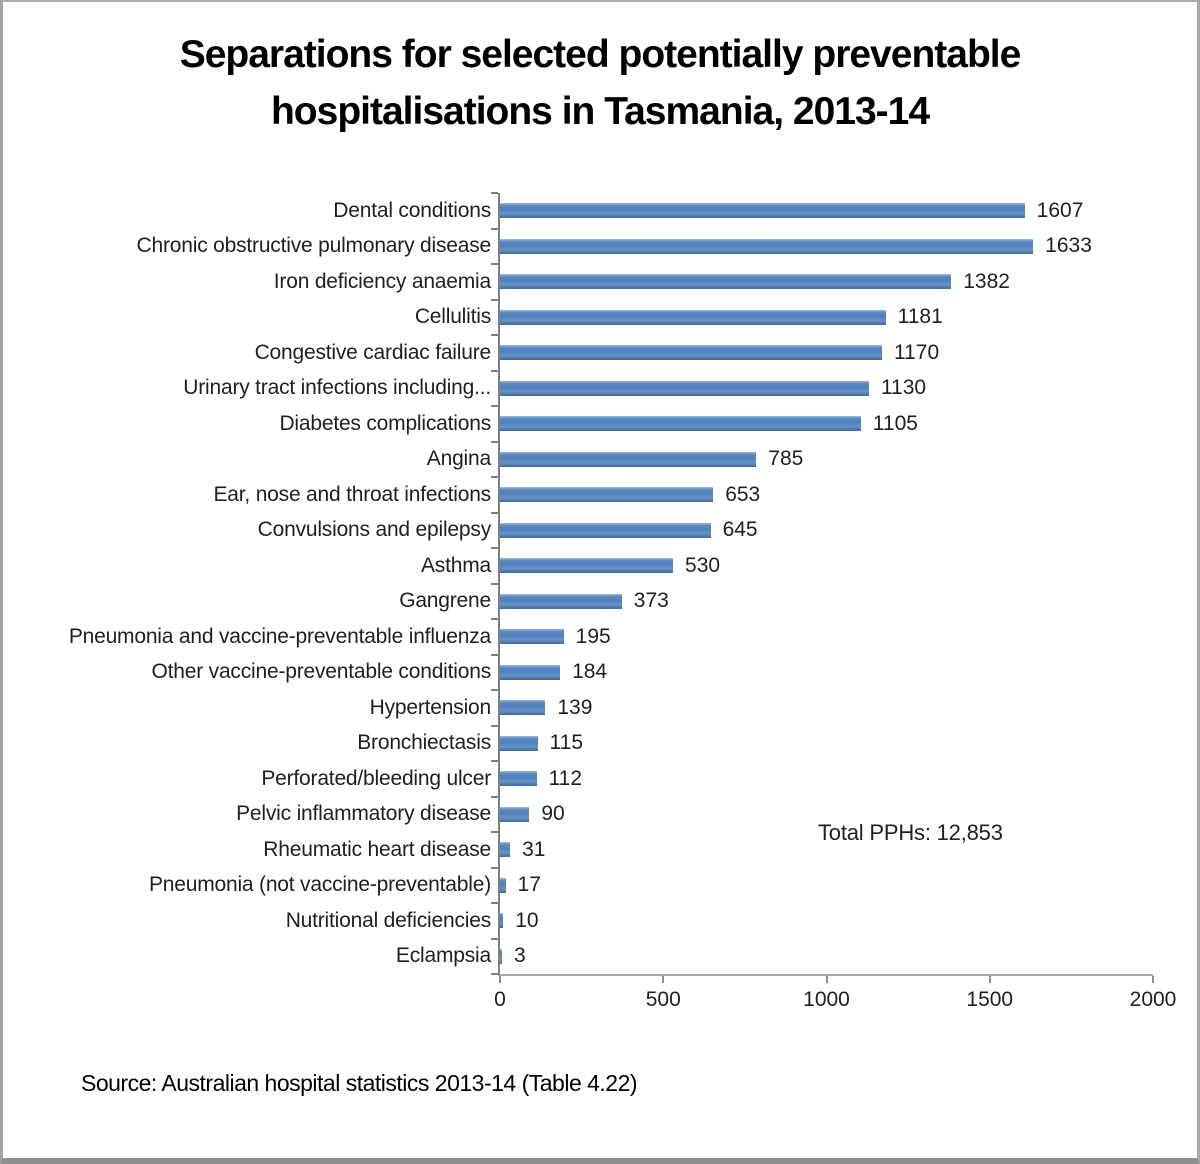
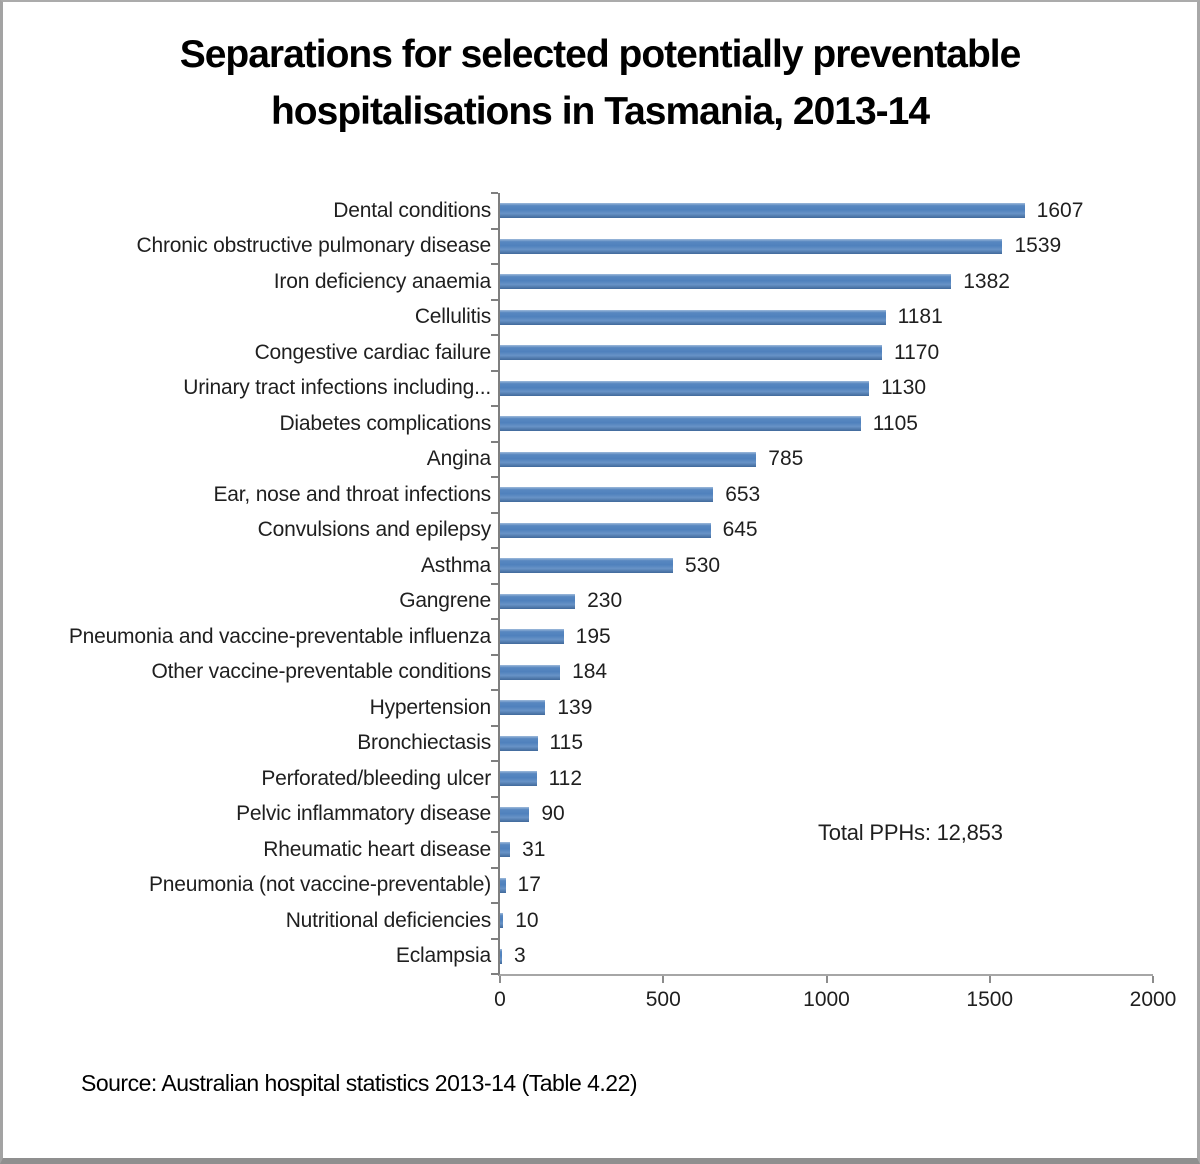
Chronic obstructive pulmonary disease: 1633 -> 1539
Gangrene: 373 -> 230
